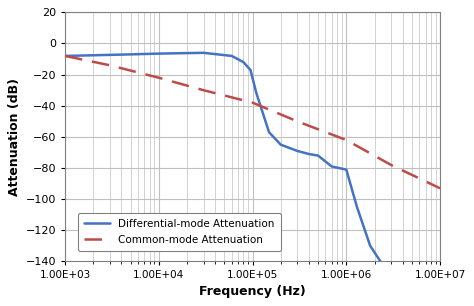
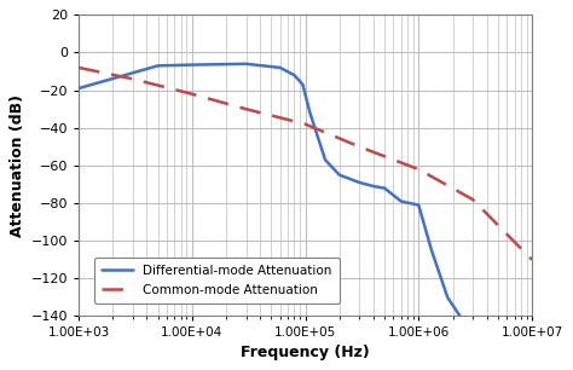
Differential-mode Attenuation/1.00E+03: -8 -> -19
Common-mode Attenuation/1.00E+07: -93 -> -110
